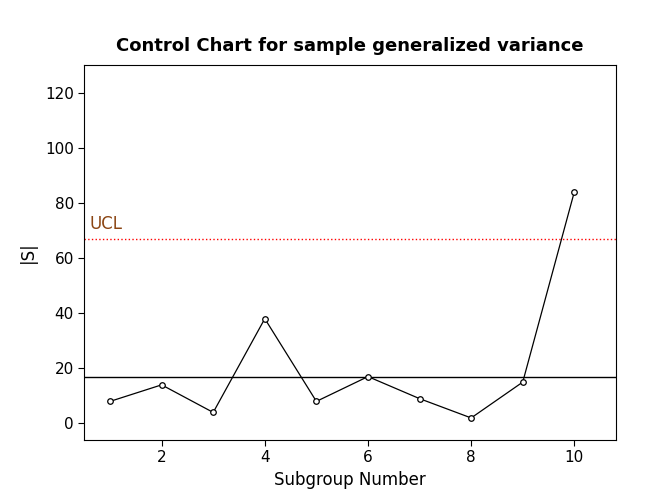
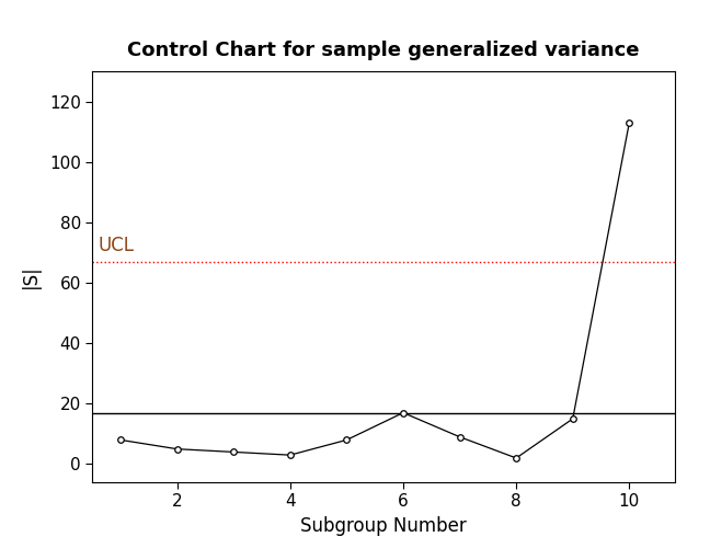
2: 14 -> 5
4: 38 -> 3
10: 84 -> 113
